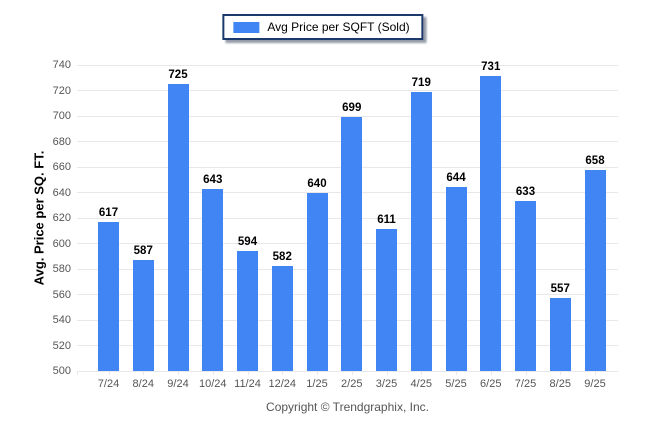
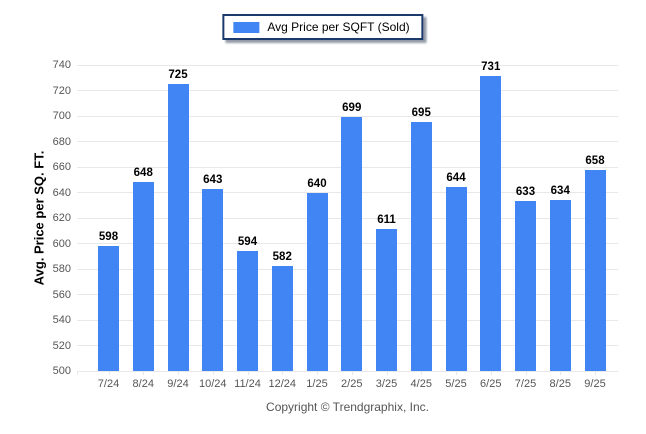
7/24: 617 -> 598
8/24: 587 -> 648
4/25: 719 -> 695
8/25: 557 -> 634
